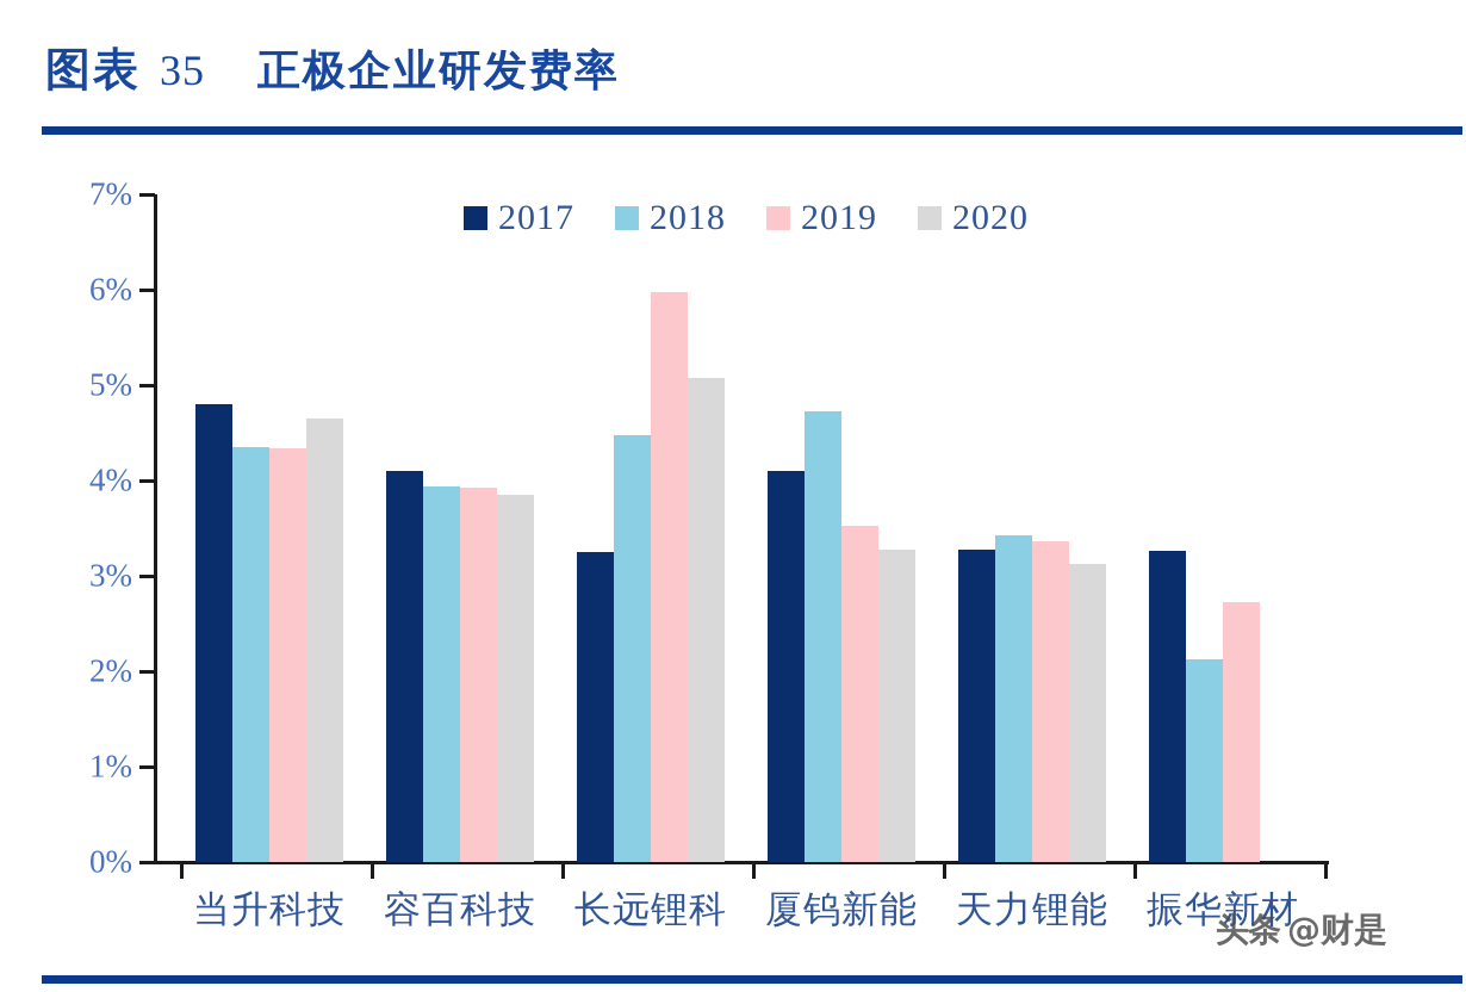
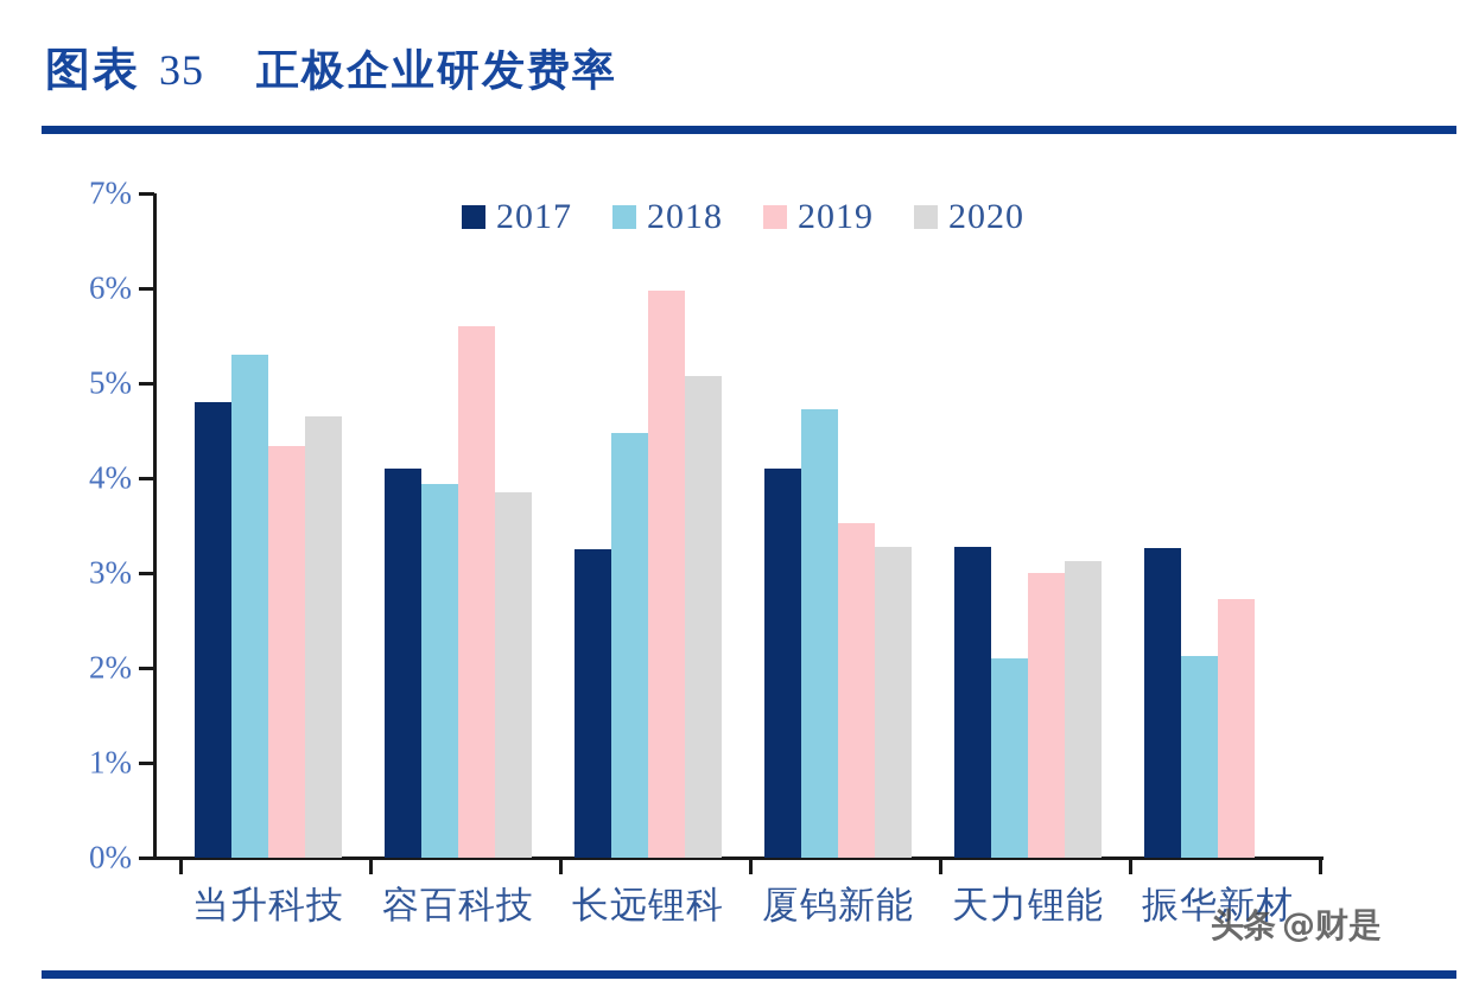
2018/当升科技: 4.3% -> 5.3%
2019/容百科技: 3.9% -> 5.6%
2018/天力锂能: 3.4% -> 2.1%
2019/天力锂能: 3.4% -> 3.0%
